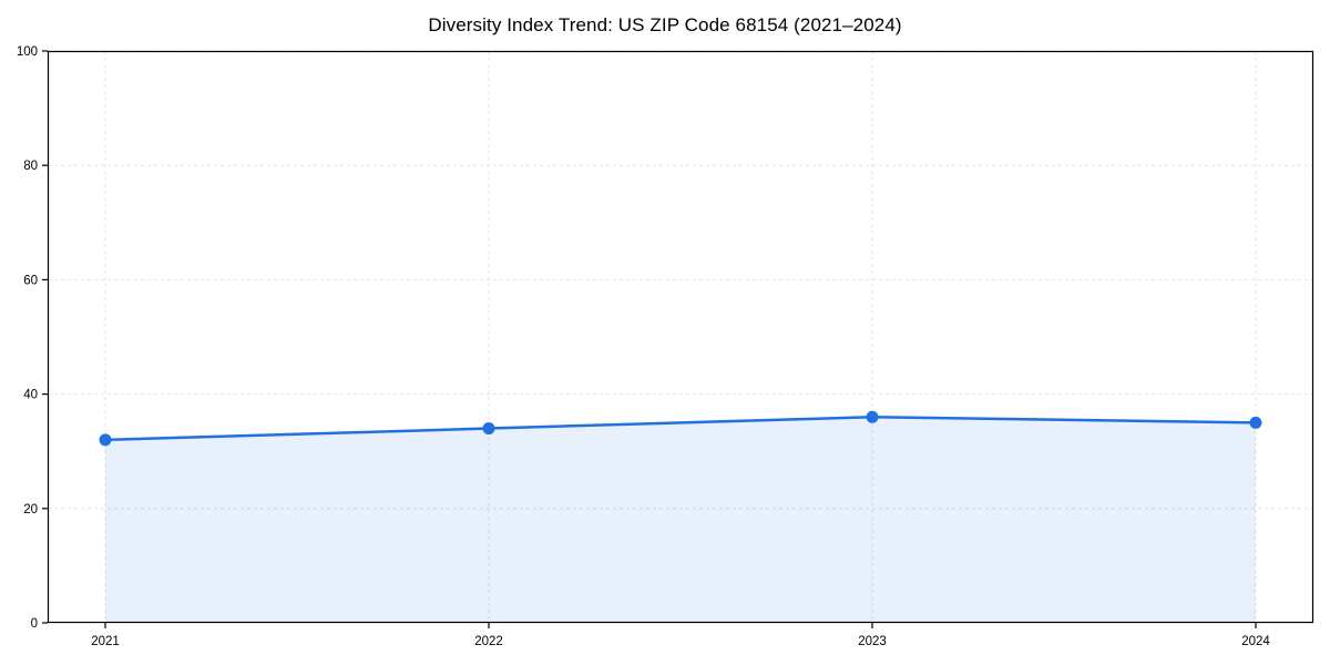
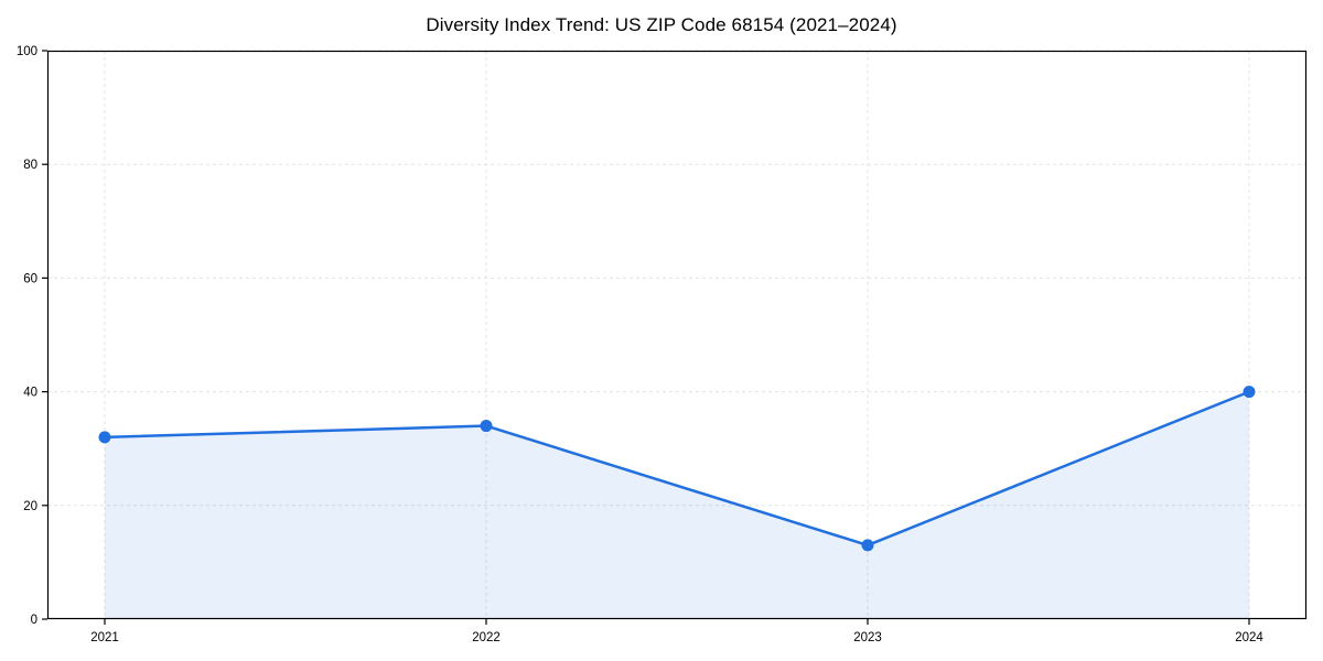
2023: 36 -> 13
2024: 35 -> 40
